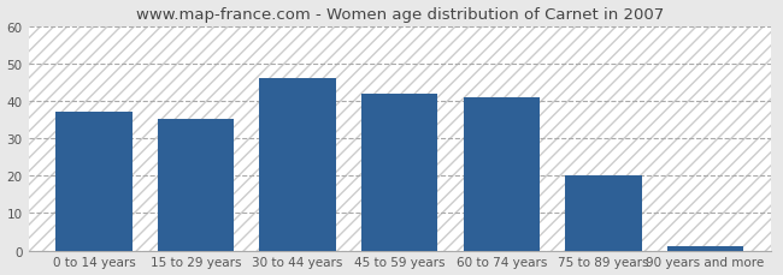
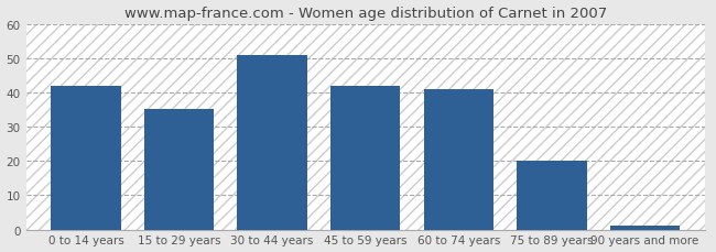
0 to 14 years: 37 -> 42
30 to 44 years: 46 -> 51
